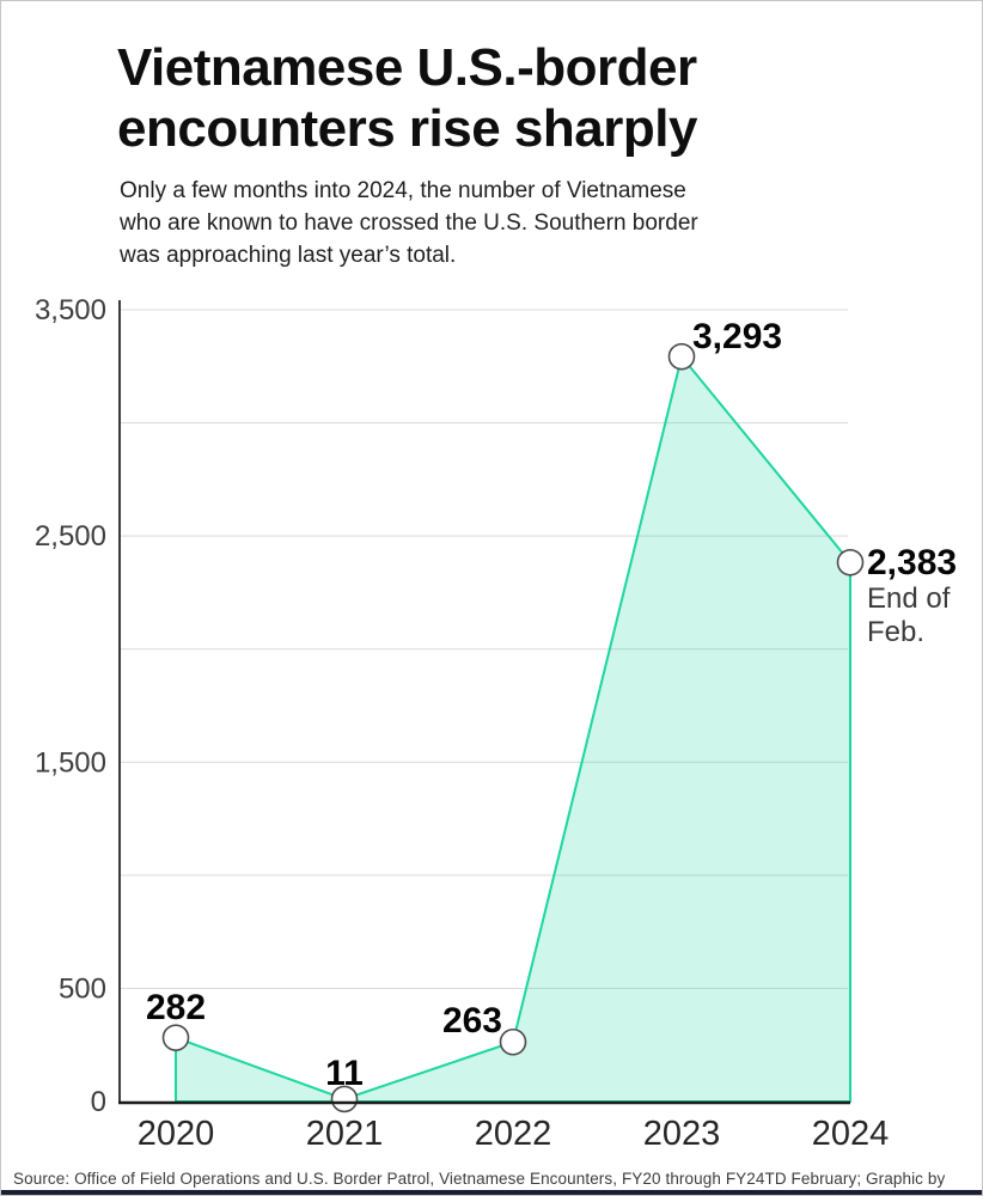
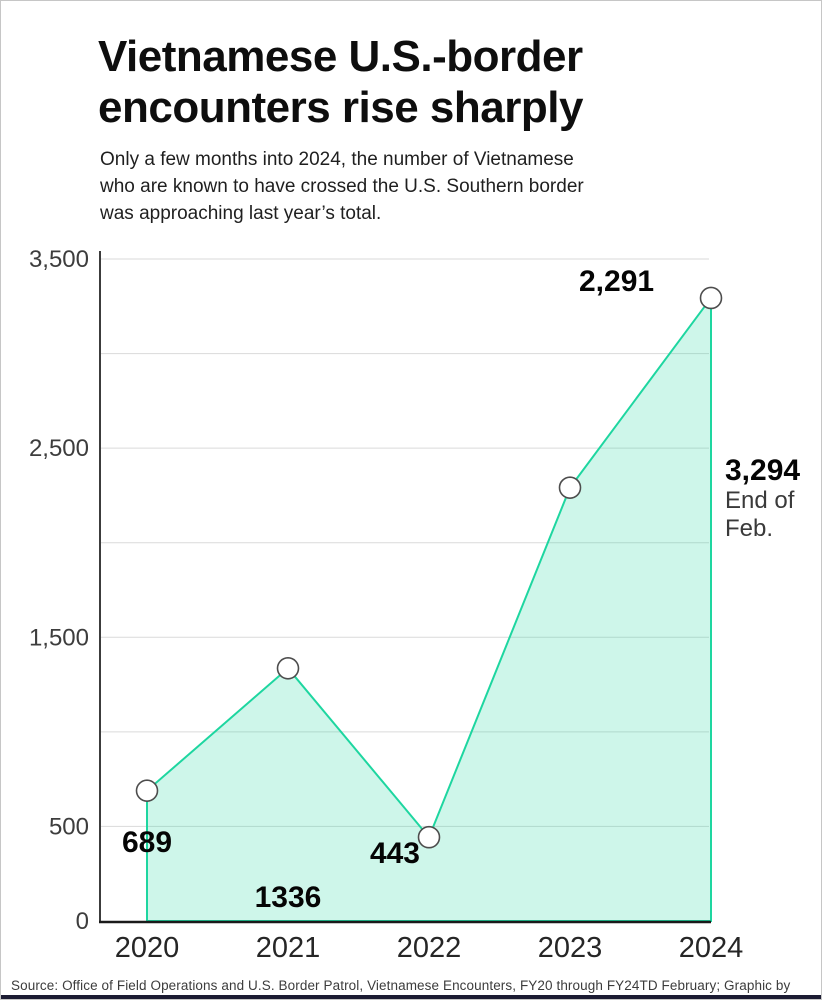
2020: 282 -> 689
2021: 11 -> 1336
2022: 263 -> 443
2023: 3,293 -> 2,291
2024: 2,383 -> 3,294
